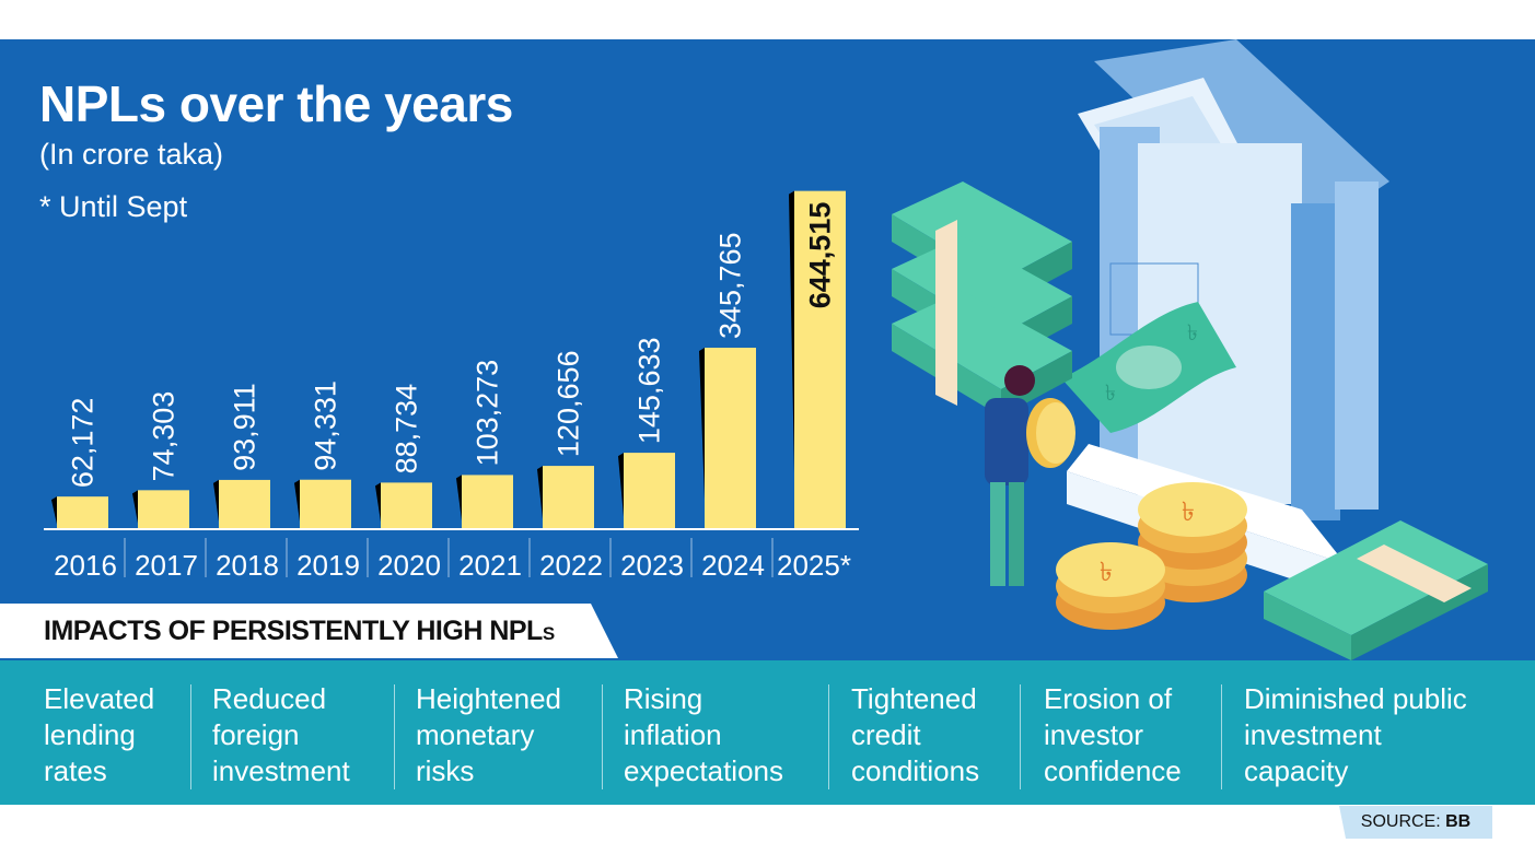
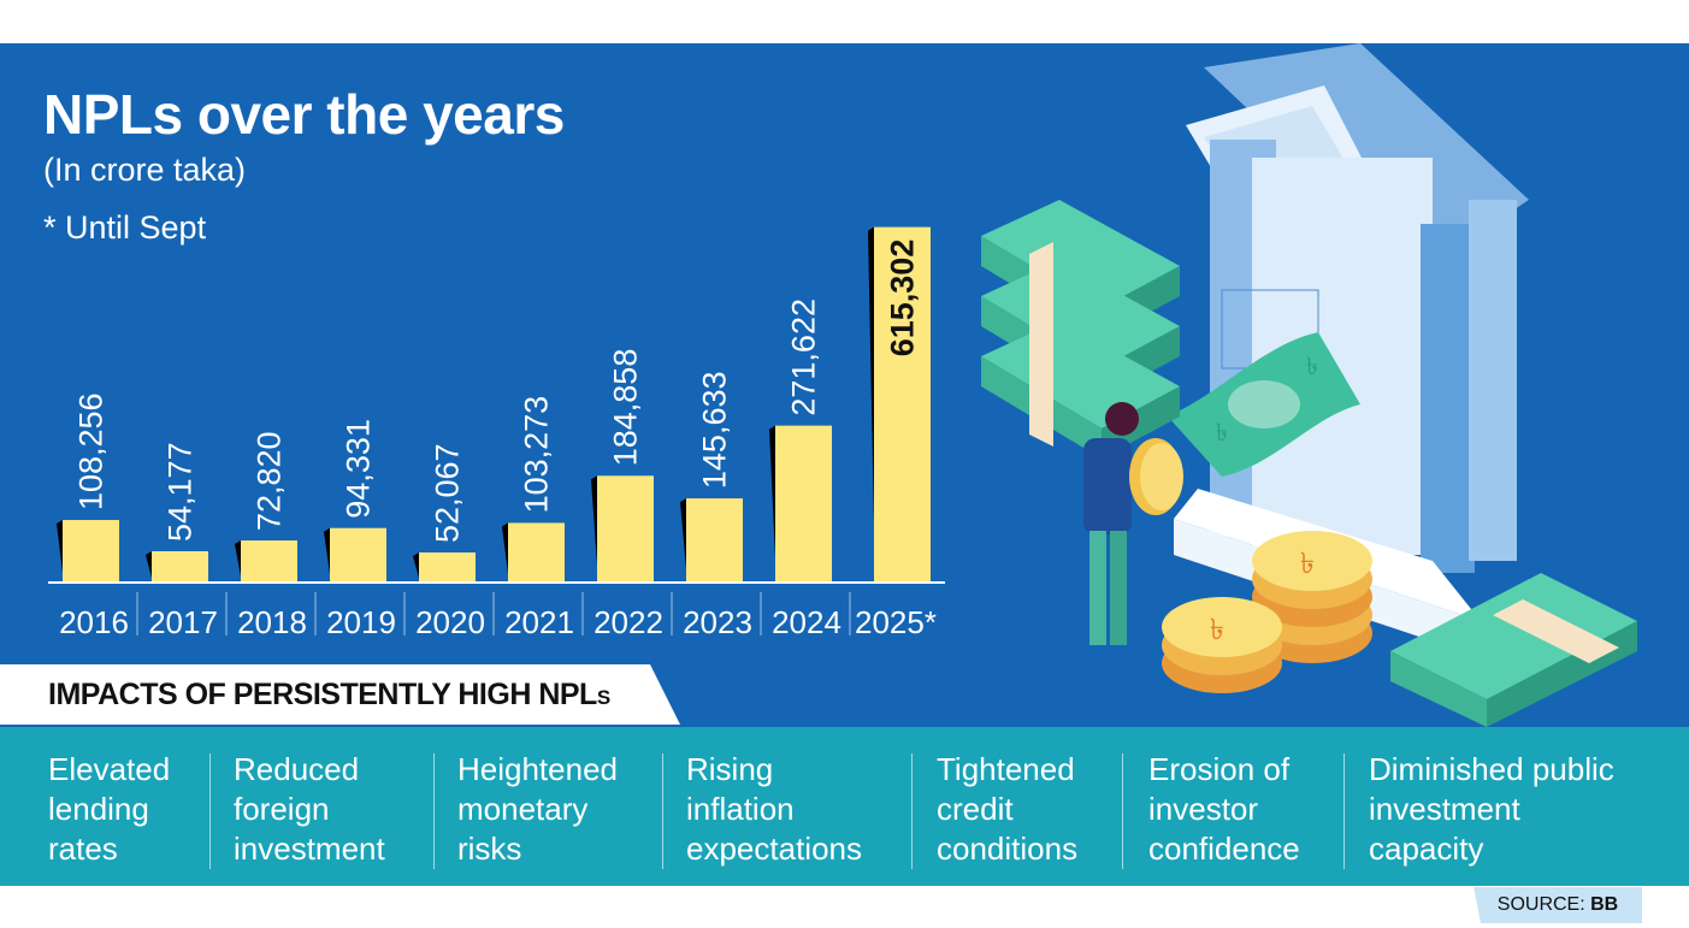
2016: 62,172 -> 108,256
2017: 74,303 -> 54,177
2018: 93,911 -> 72,820
2020: 88,734 -> 52,067
2022: 120,656 -> 184,858
2024: 345,765 -> 271,622
2025*: 644,515 -> 615,302
